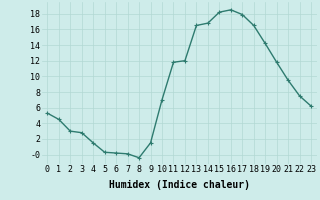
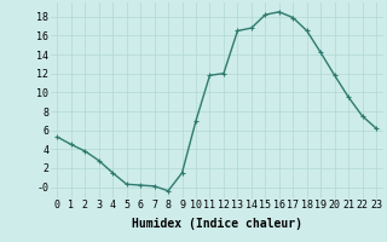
2: 3.0 -> 3.8
